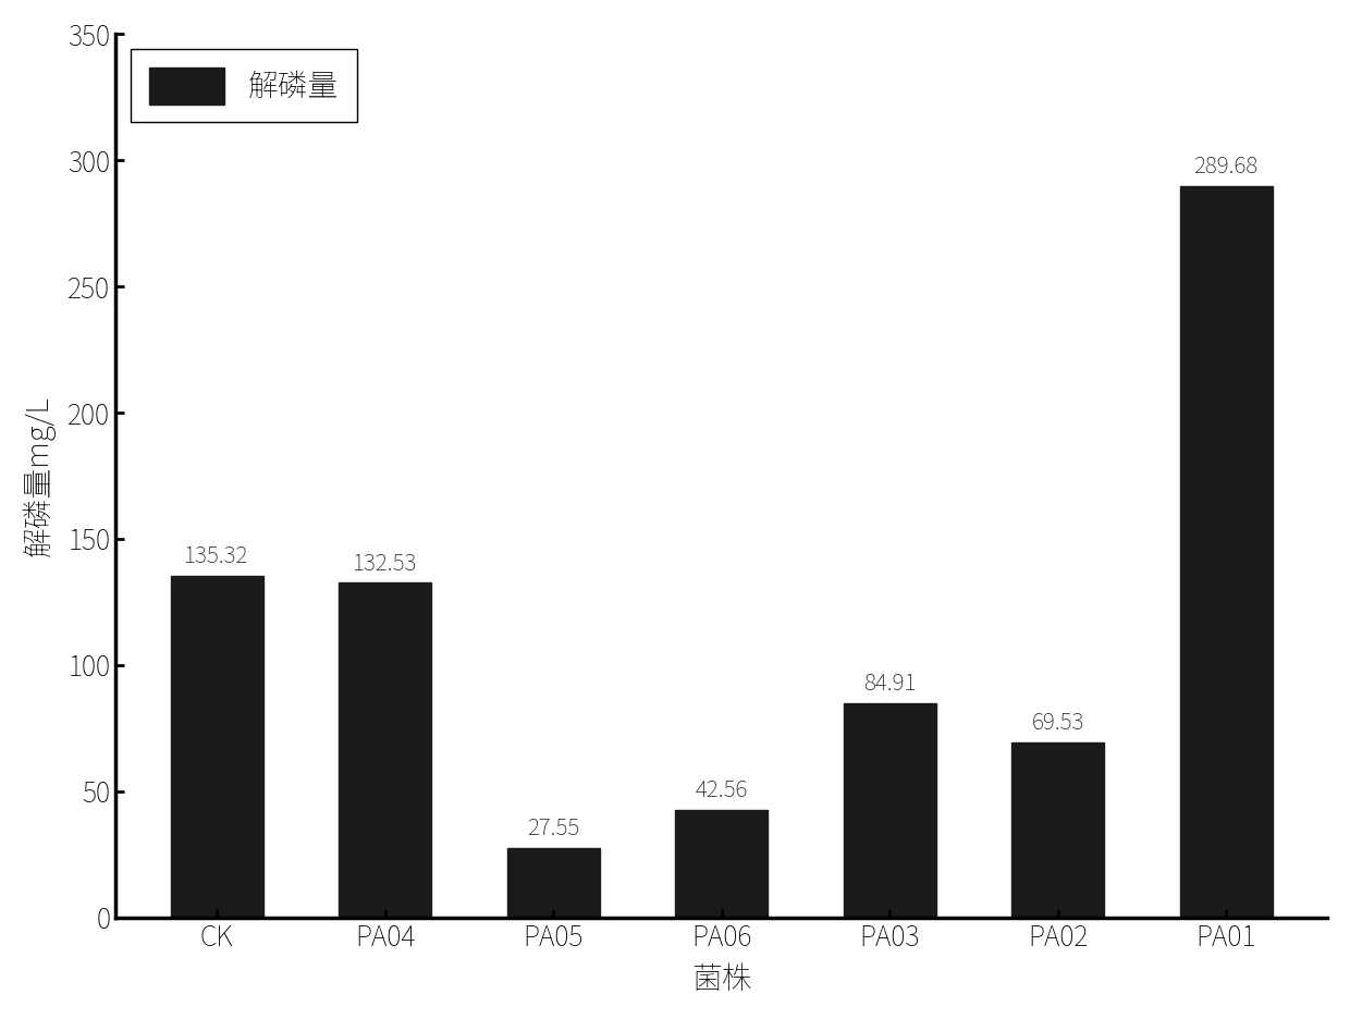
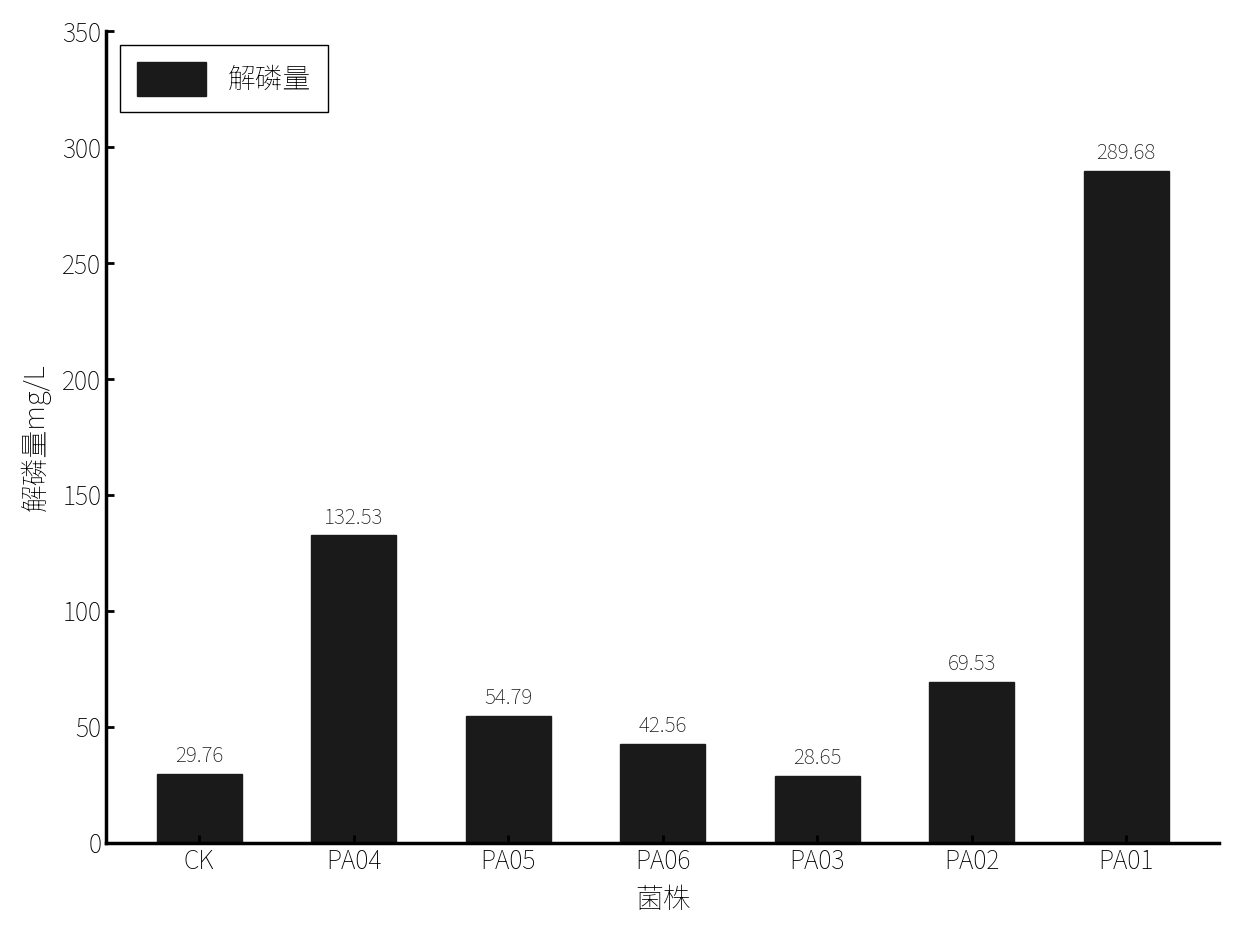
CK: 135.32 -> 29.76
PA05: 27.55 -> 54.79
PA03: 84.91 -> 28.65
